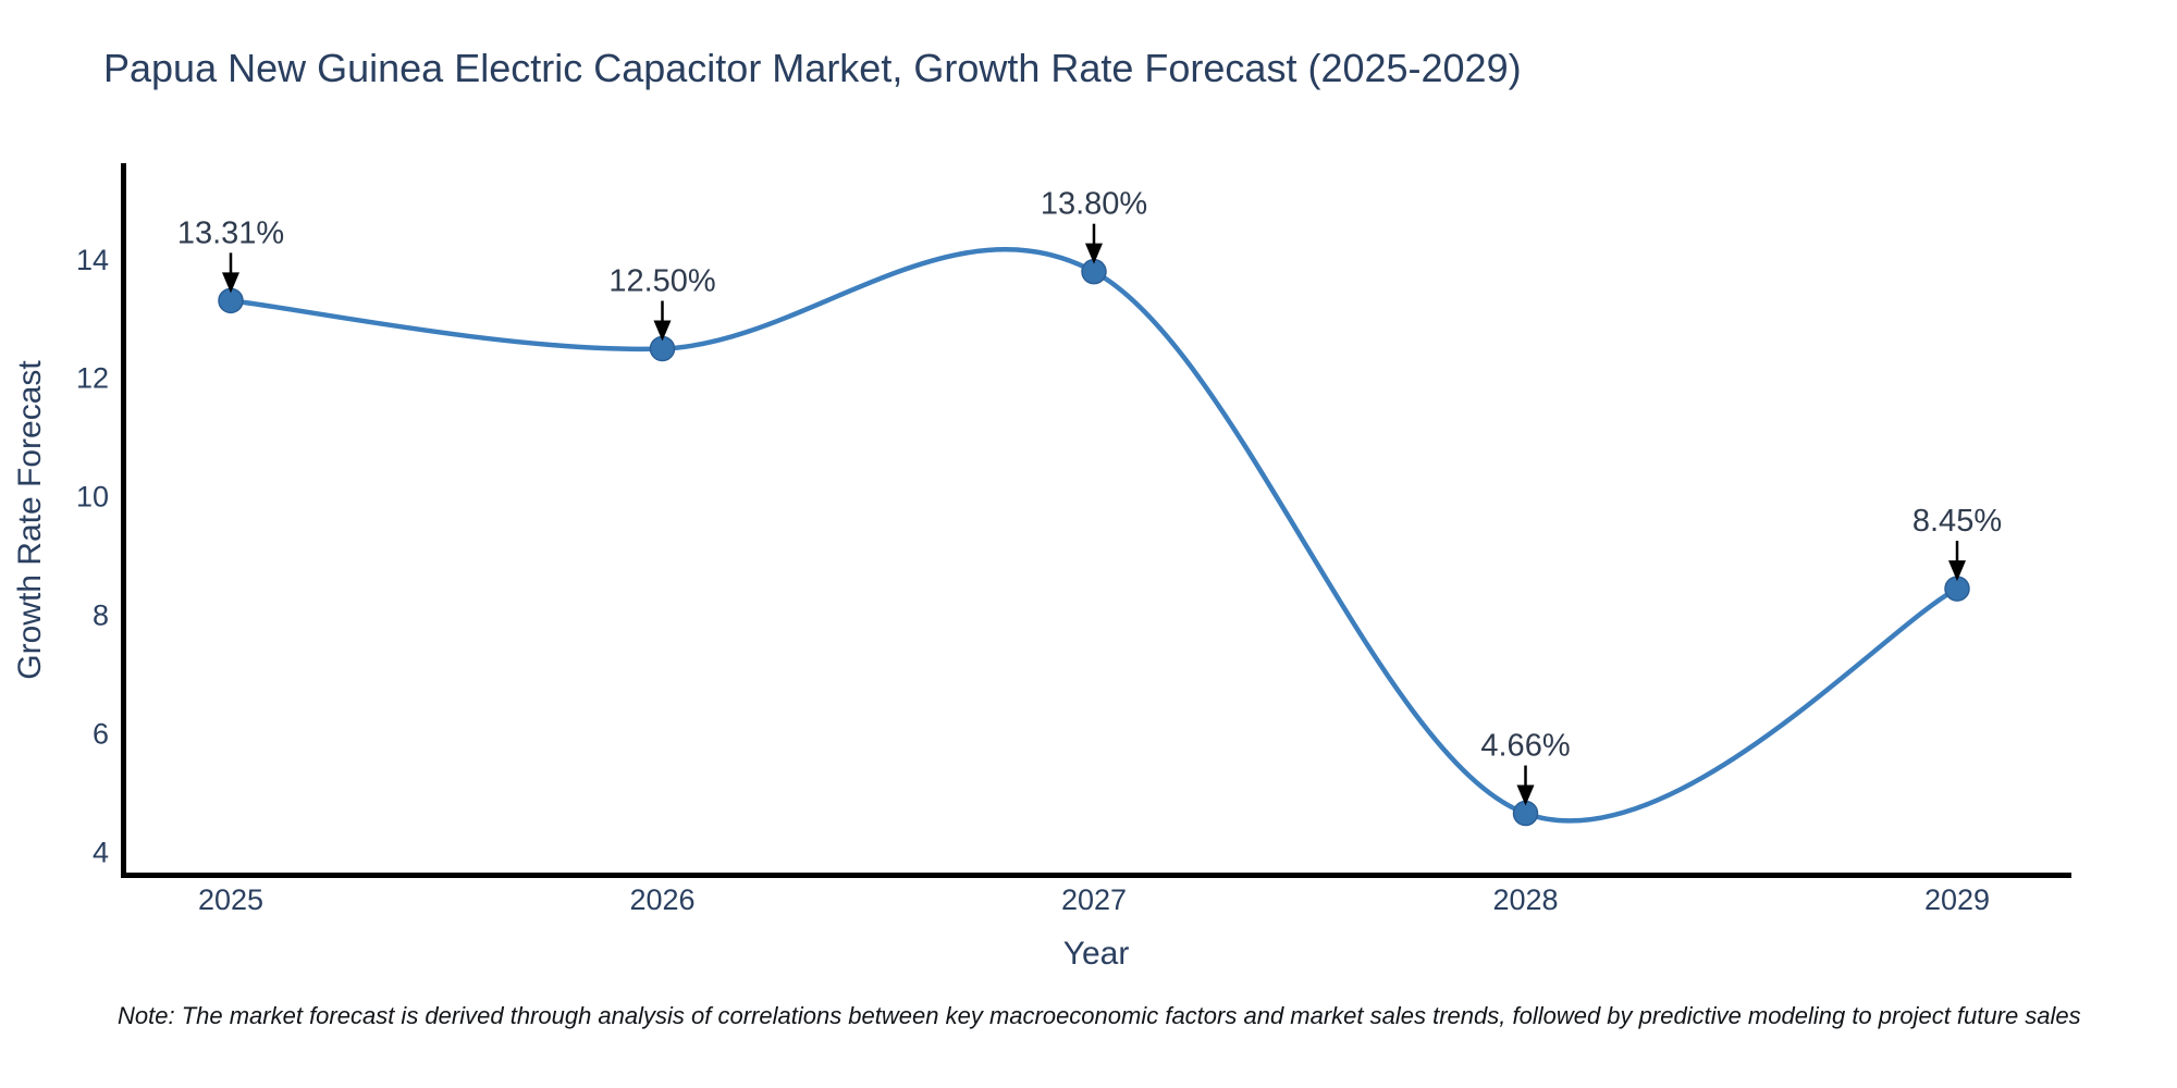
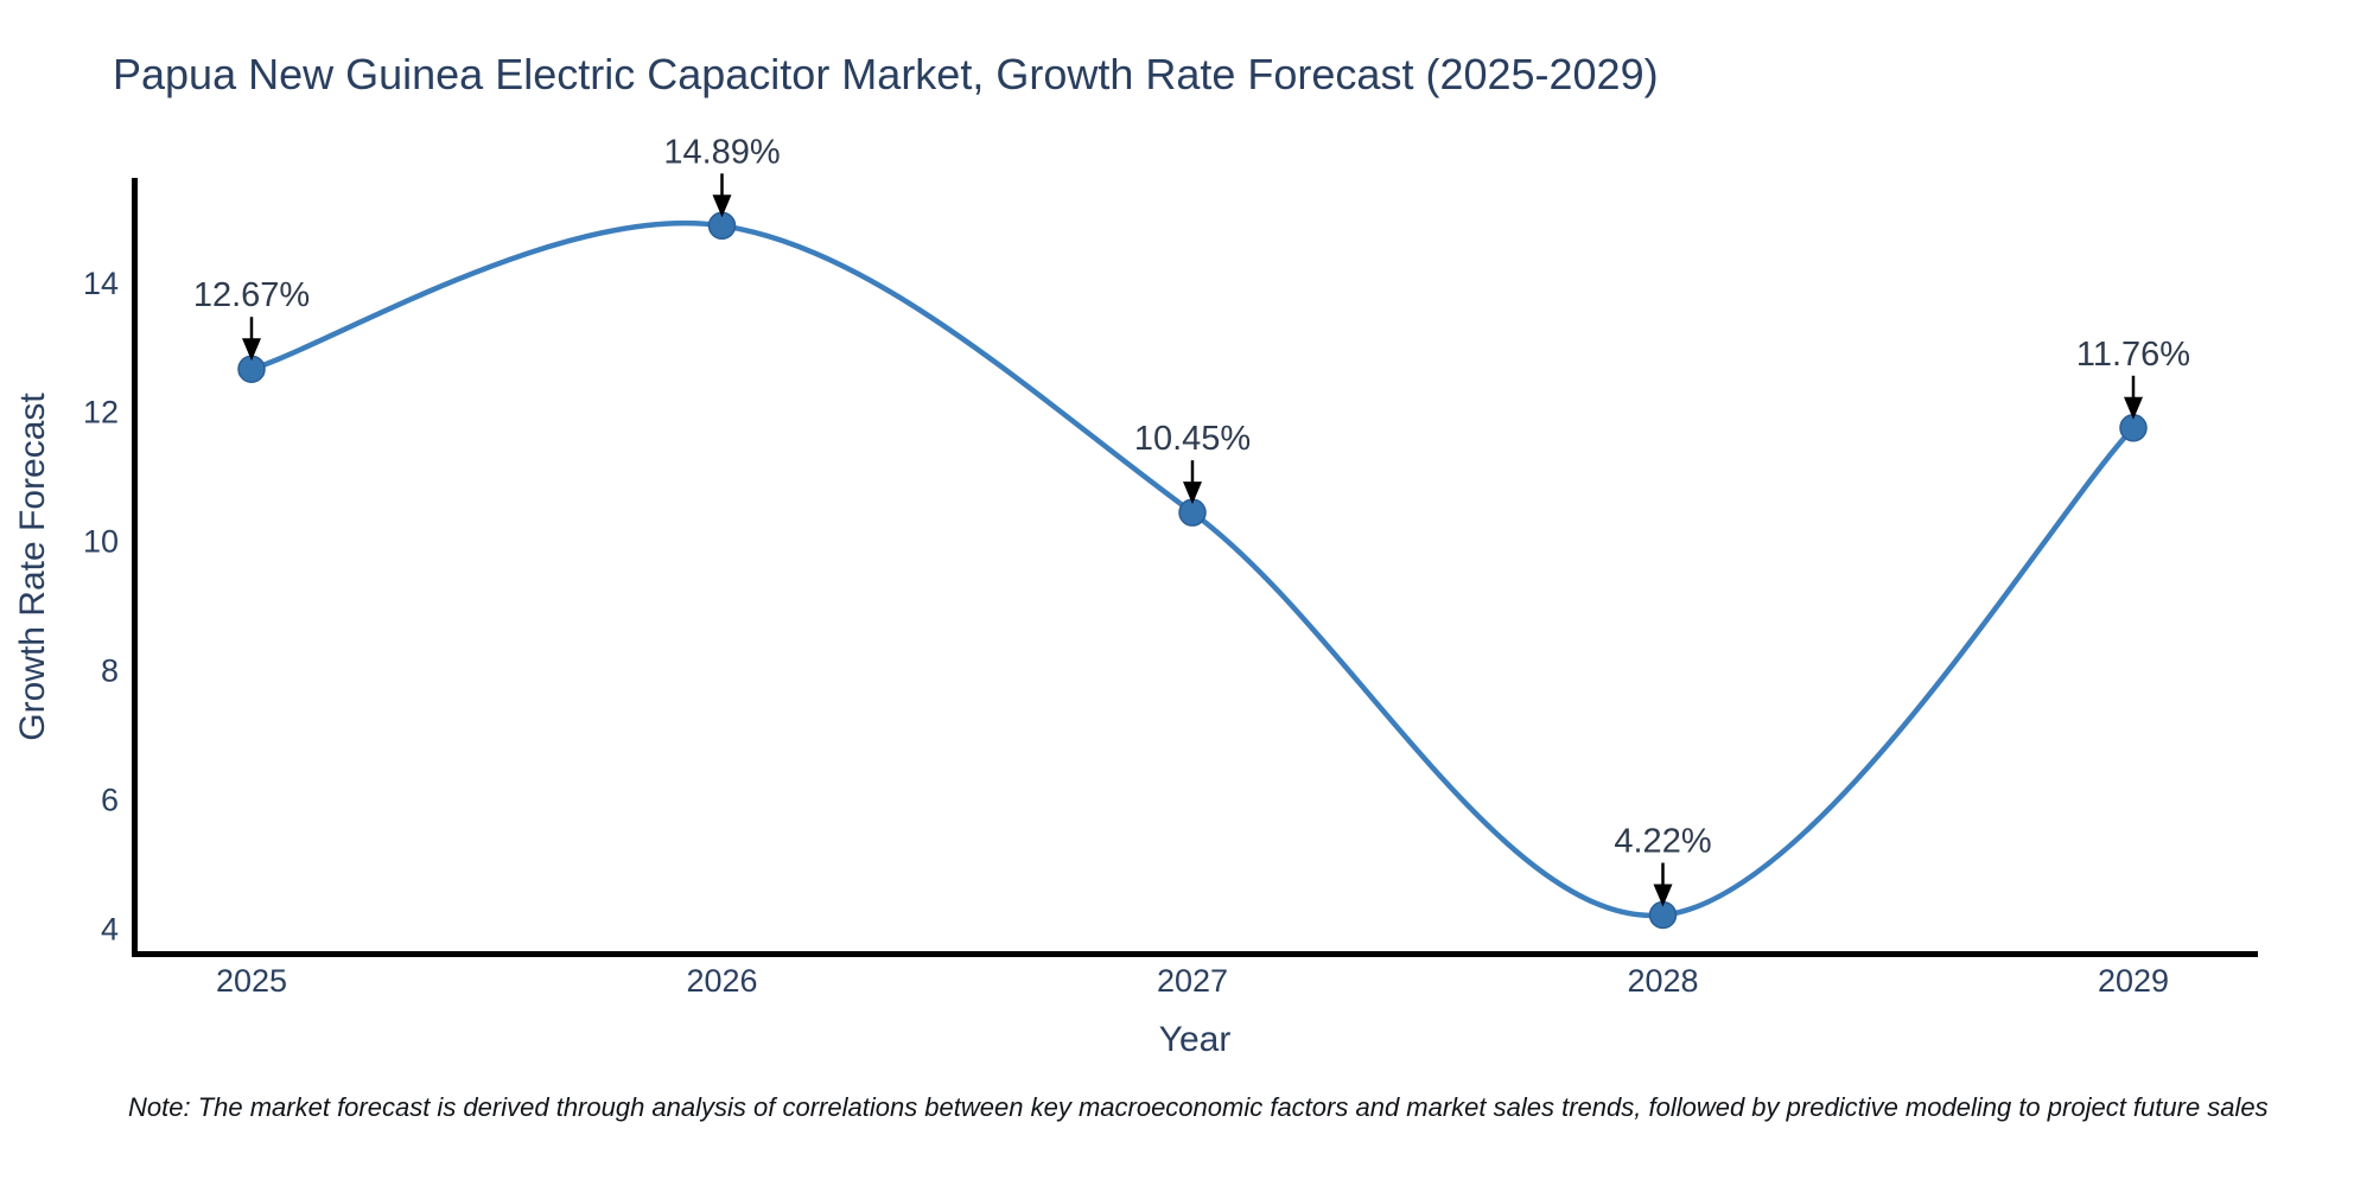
2025: 13.31% -> 12.67%
2026: 12.50% -> 14.89%
2027: 13.80% -> 10.45%
2028: 4.66% -> 4.22%
2029: 8.45% -> 11.76%
